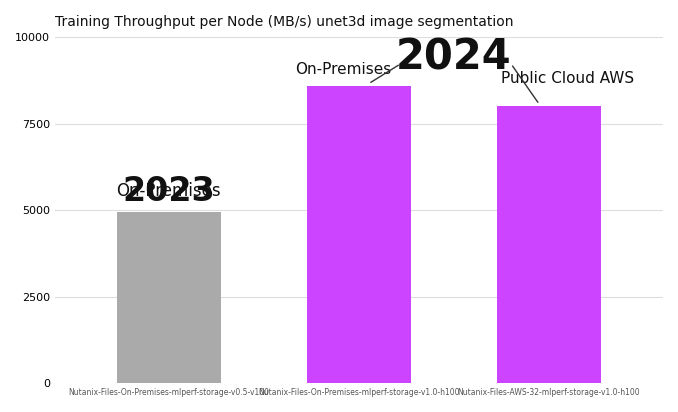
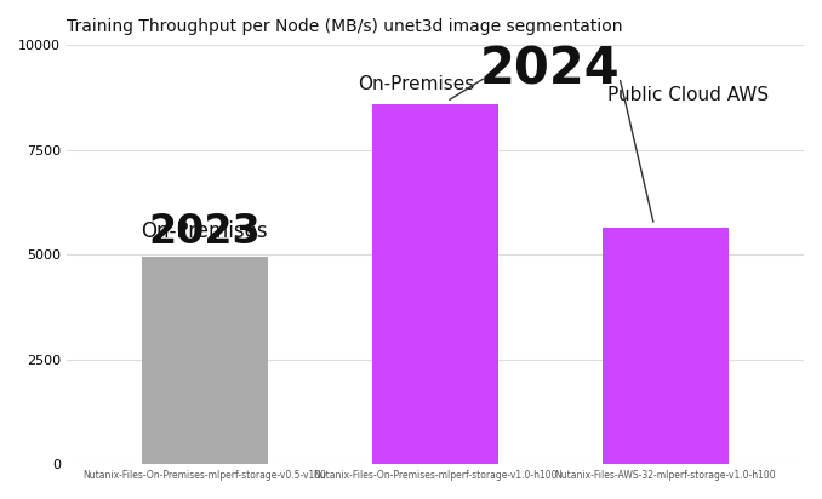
Nutanix-Files-AWS-32-mlperf-storage-v1.0-h100: 8000 -> 5650
